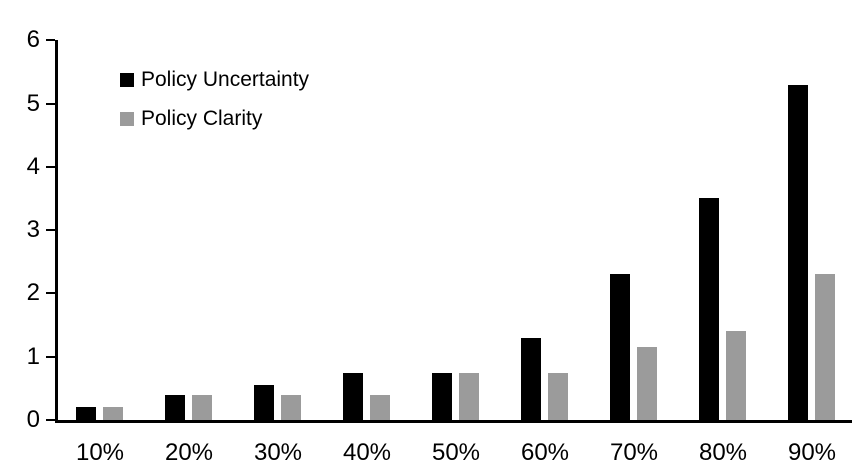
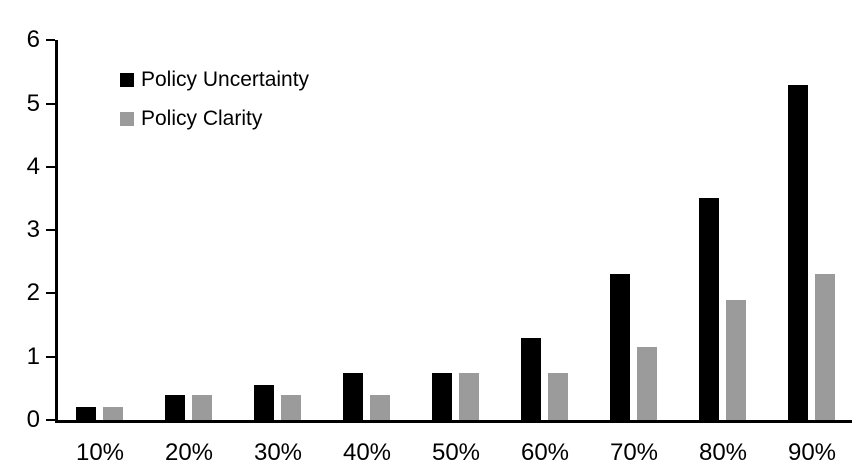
Policy Clarity/80%: 1.4 -> 1.9
